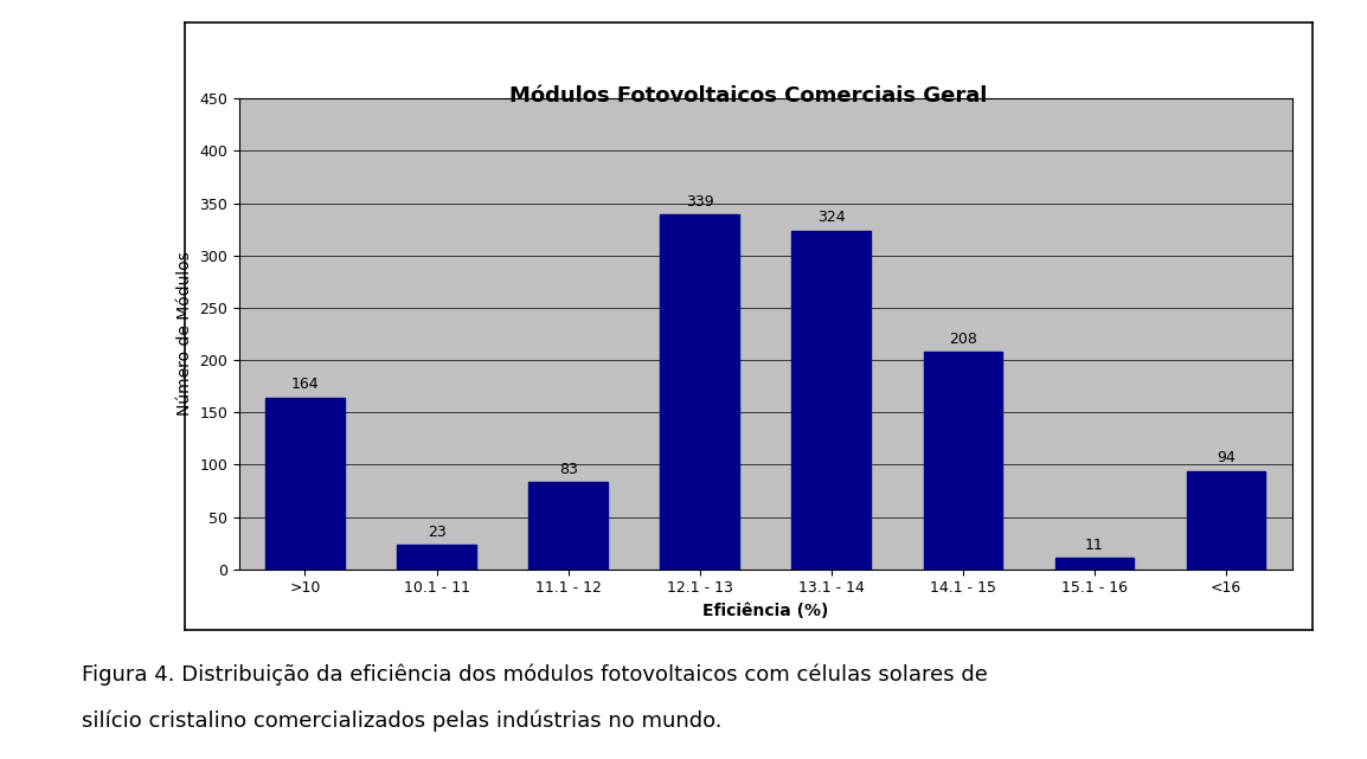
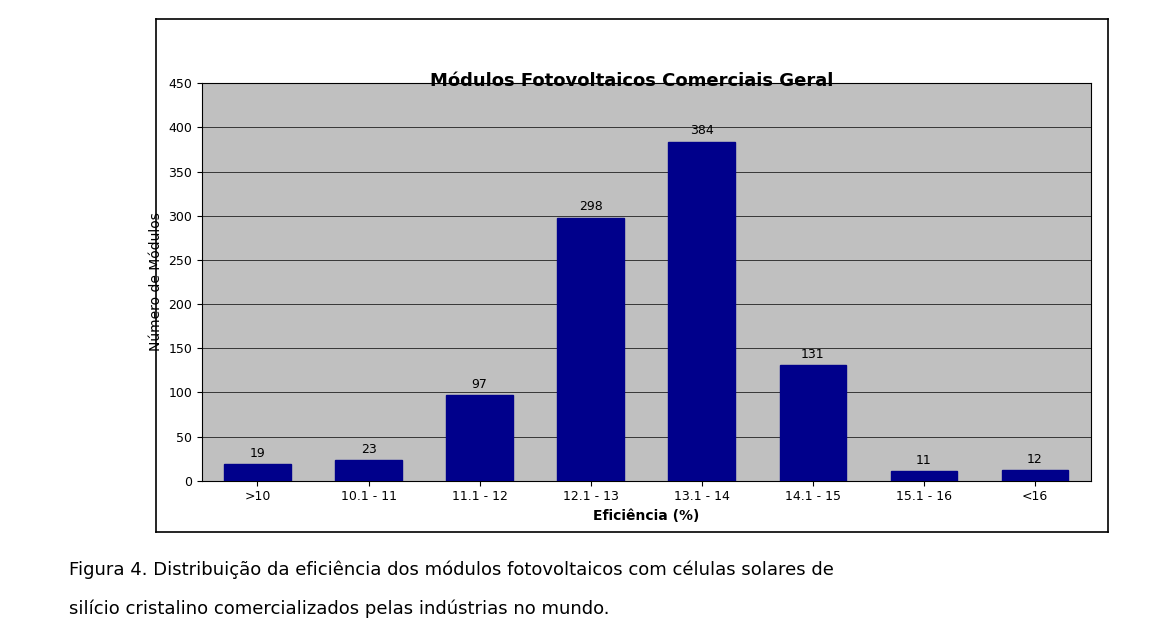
>10: 164 -> 19
11.1 - 12: 83 -> 97
12.1 - 13: 339 -> 298
13.1 - 14: 324 -> 384
14.1 - 15: 208 -> 131
<16: 94 -> 12
